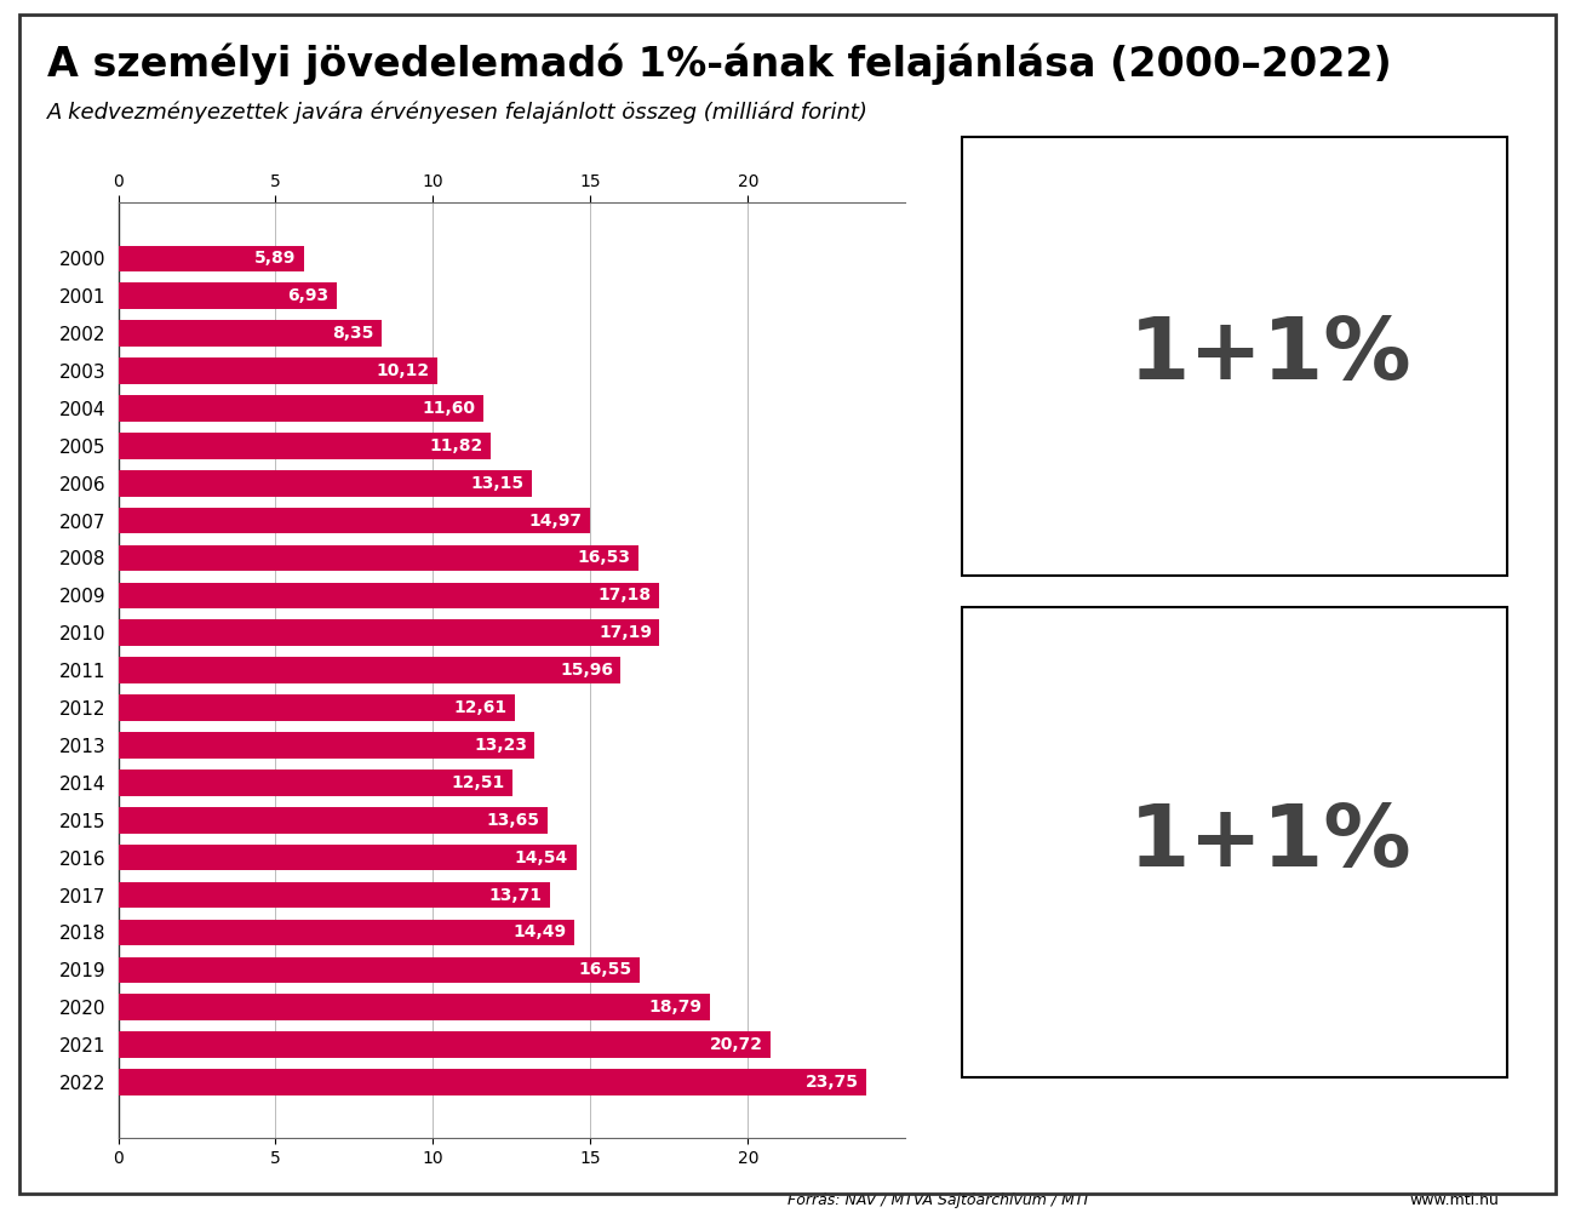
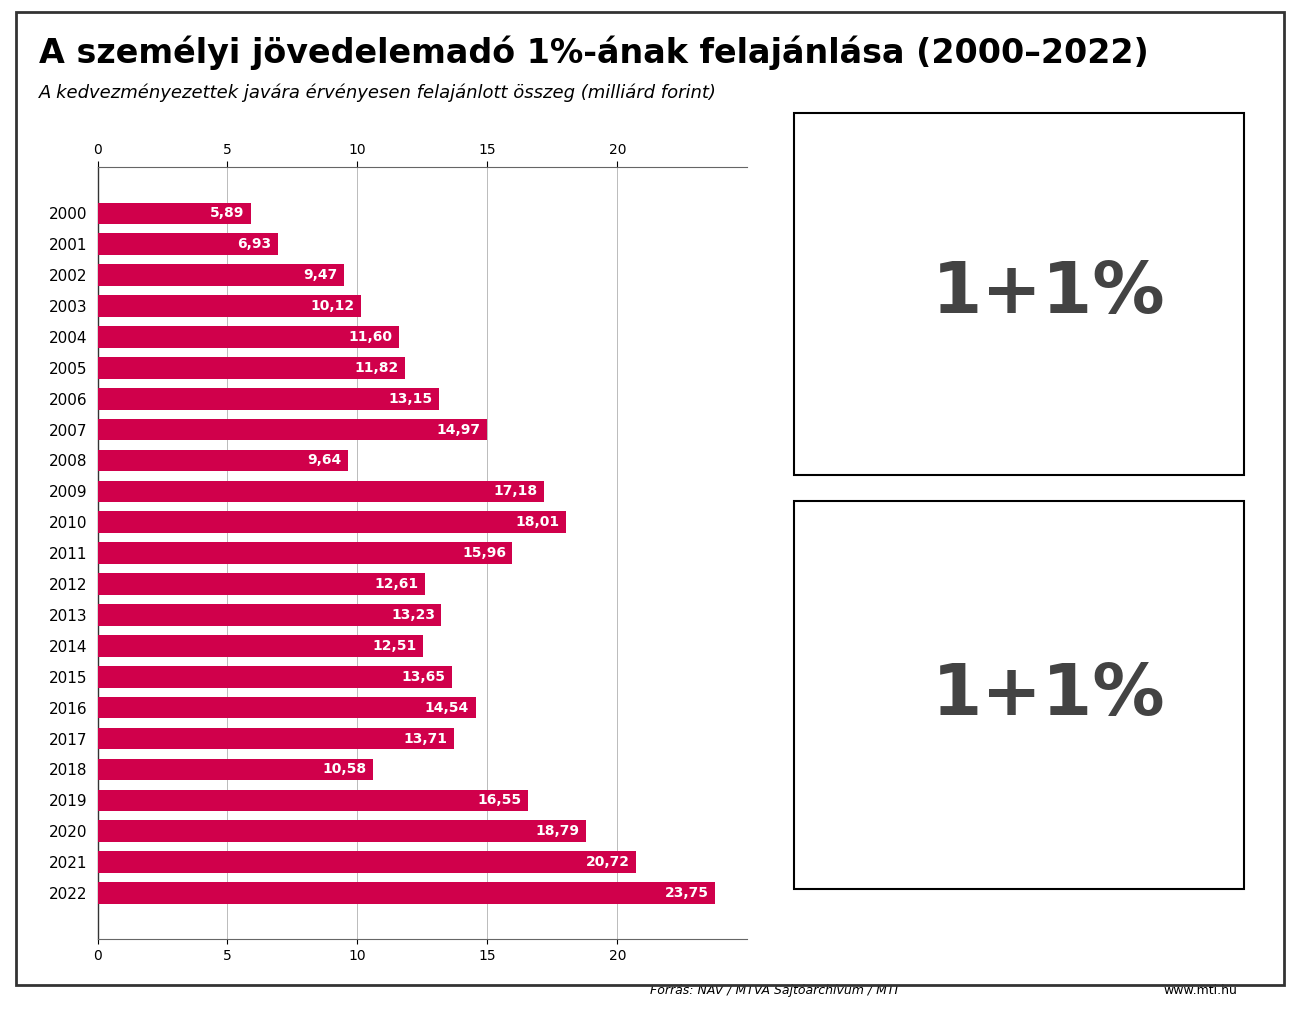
2002: 8,35 -> 9,47
2008: 16,53 -> 9,64
2010: 17,19 -> 18,01
2018: 14,49 -> 10,58
